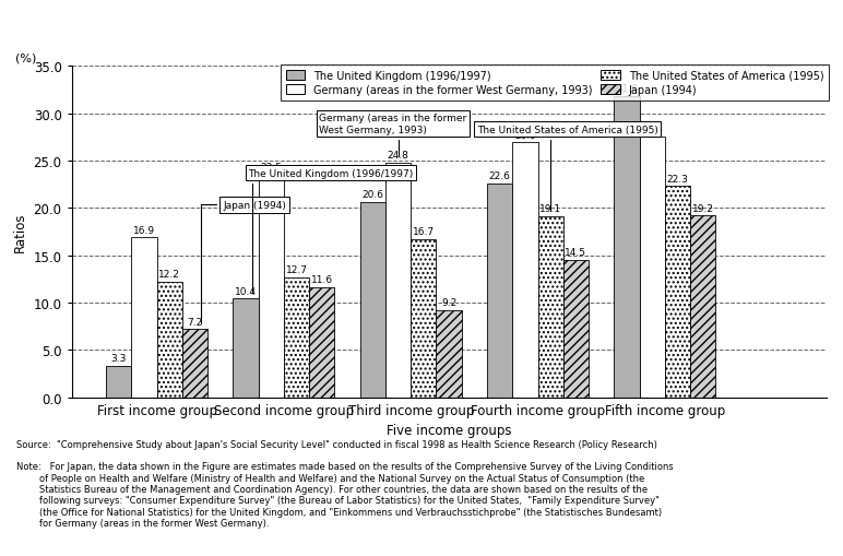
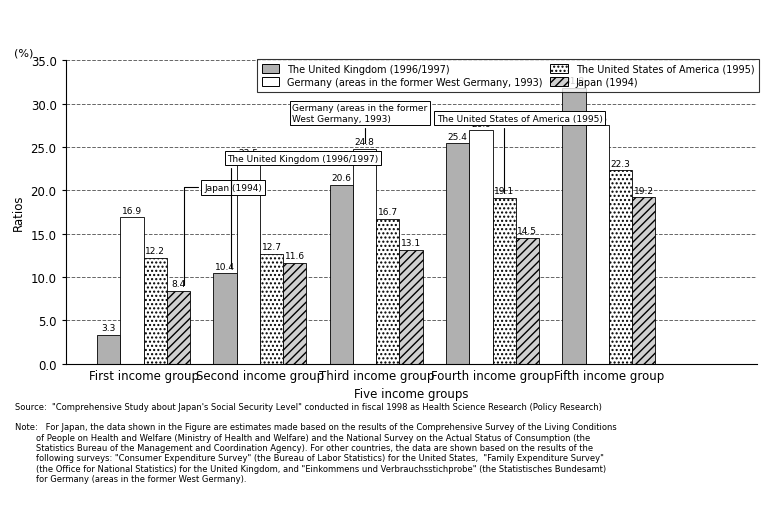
Japan (1994)/First income group: 7.2 -> 8.4
Japan (1994)/Third income group: 9.2 -> 13.1
The United Kingdom (1996/1997)/Fourth income group: 22.6 -> 25.4
